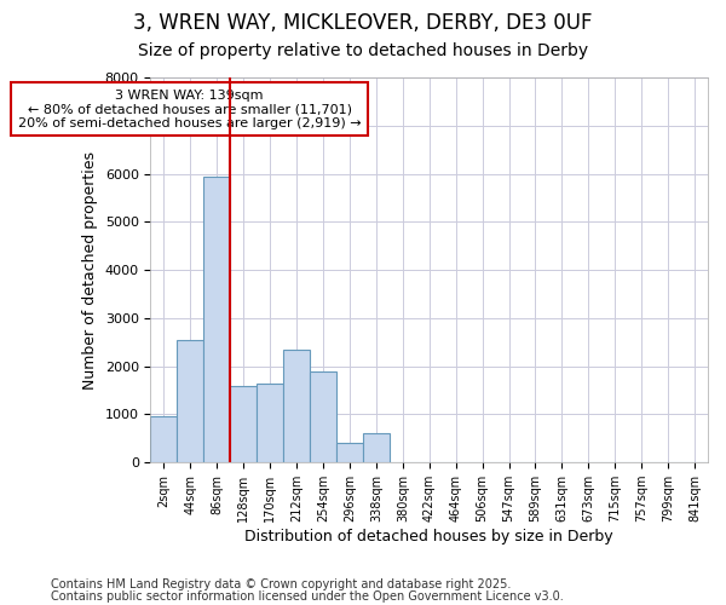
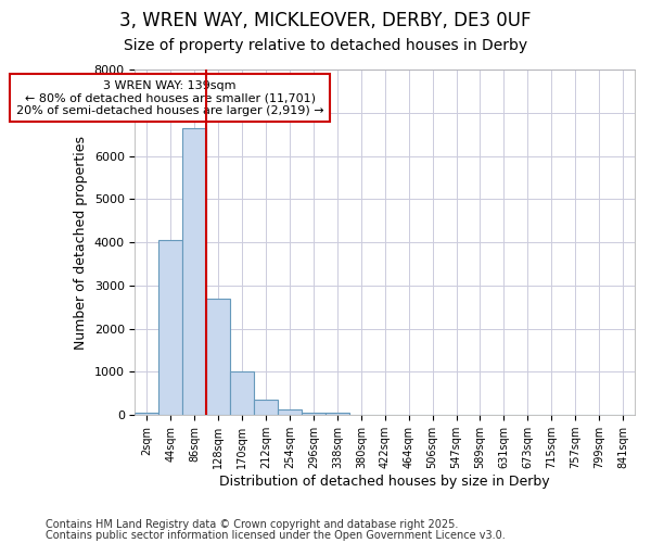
2sqm: 950 -> 50
44sqm: 2550 -> 4050
86sqm: 5950 -> 6650
128sqm: 1600 -> 2700
170sqm: 1650 -> 1000
212sqm: 2350 -> 350
254sqm: 1900 -> 130
296sqm: 400 -> 50
338sqm: 600 -> 50
